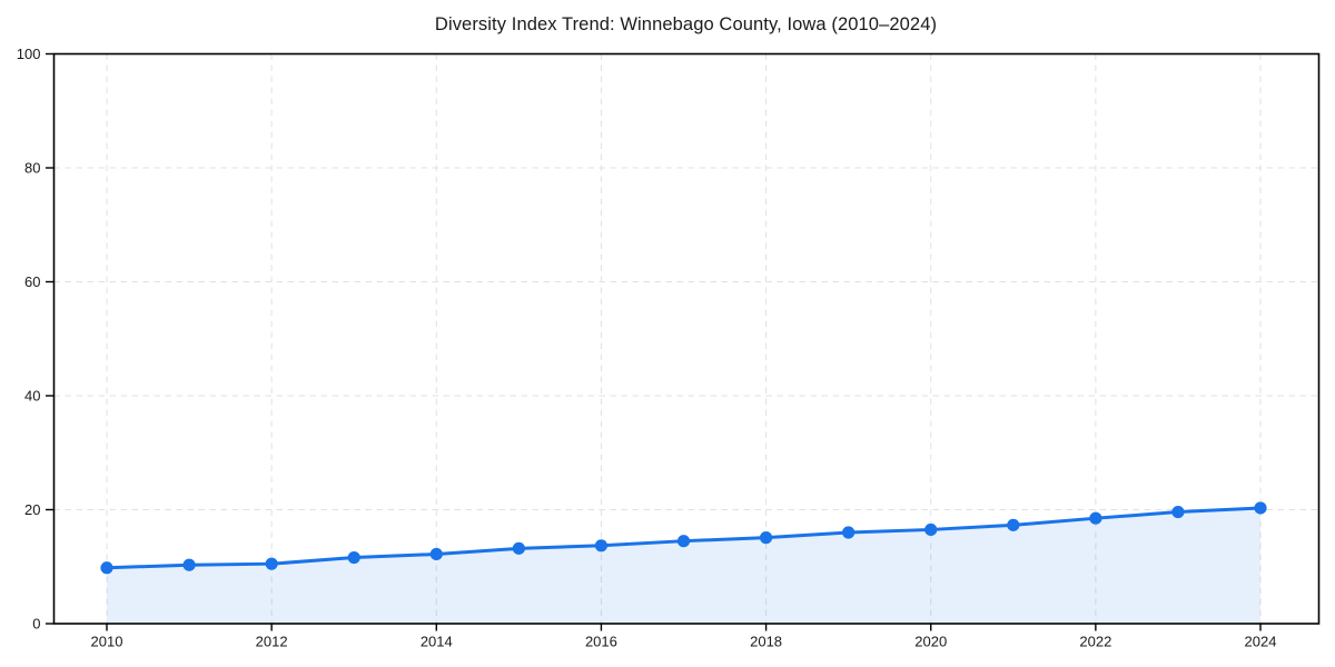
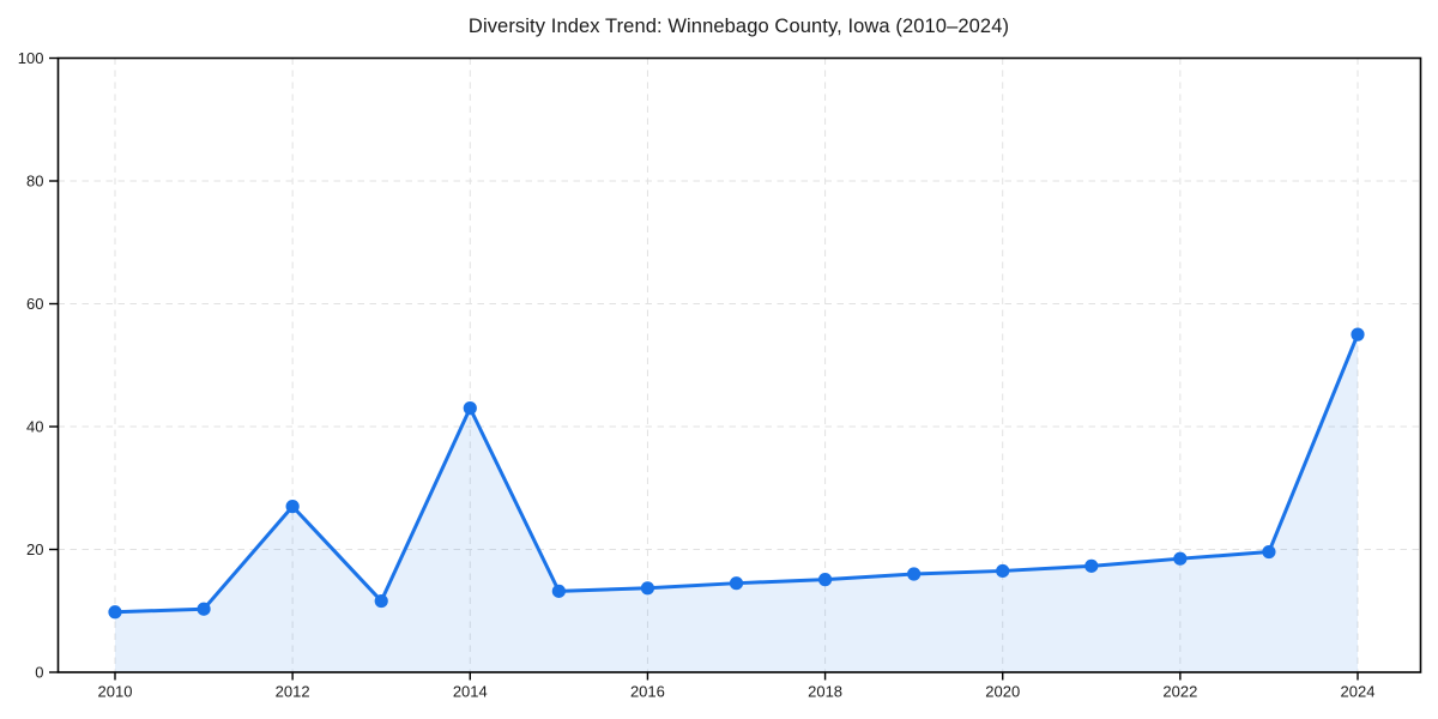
2012: 10 -> 27
2014: 12 -> 43
2024: 20 -> 55
